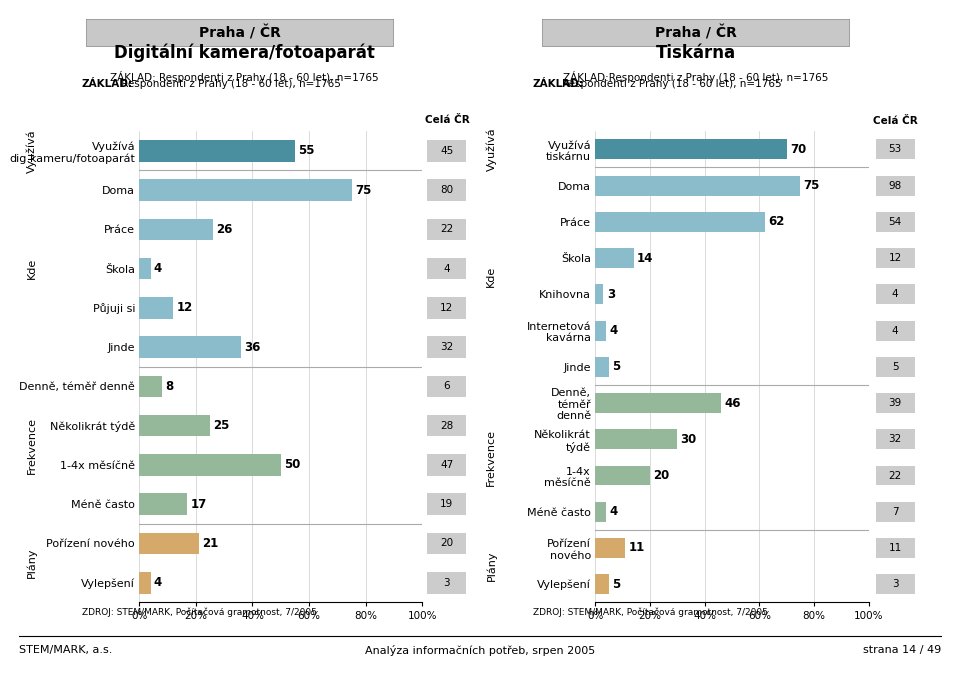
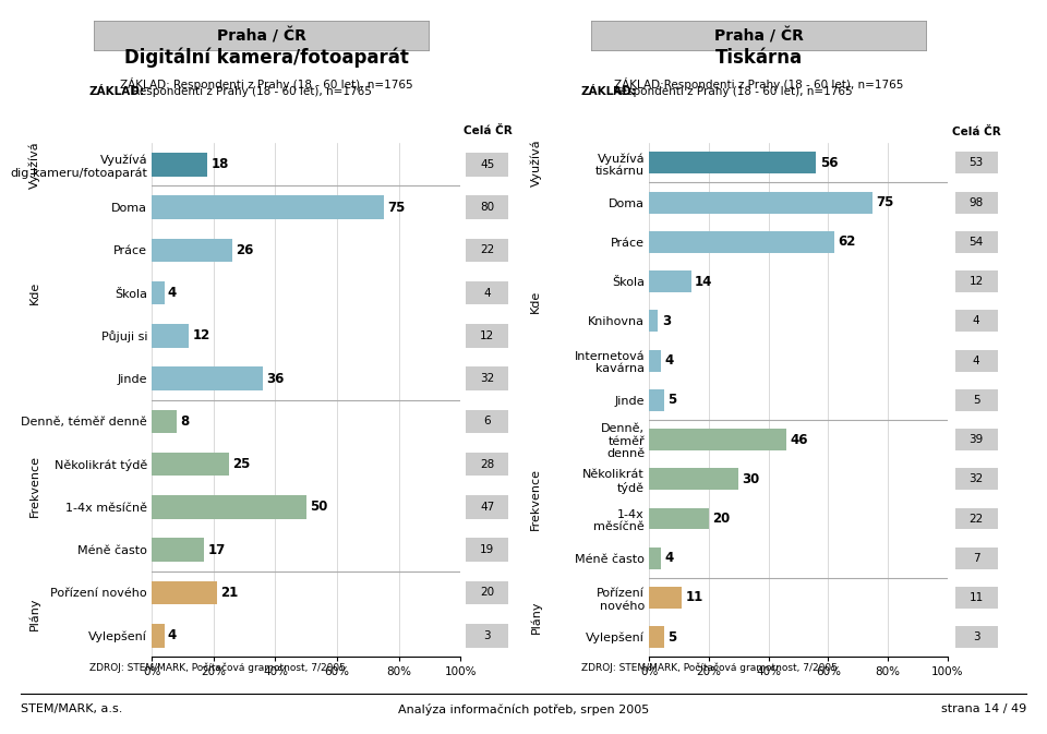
Využívá dig.kameru/fotoaparát: 55 -> 18
Využívá tiskárnu: 70 -> 56
